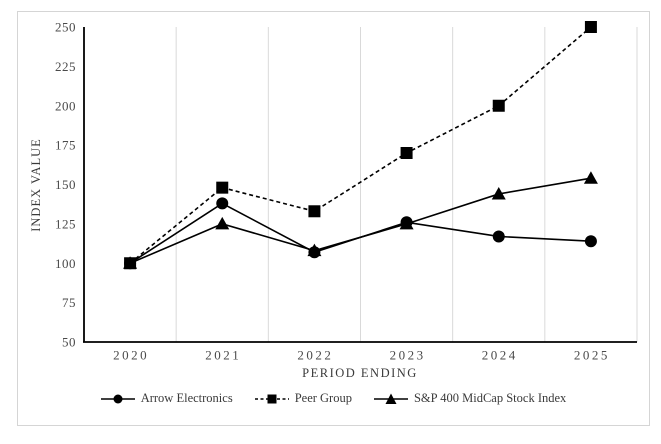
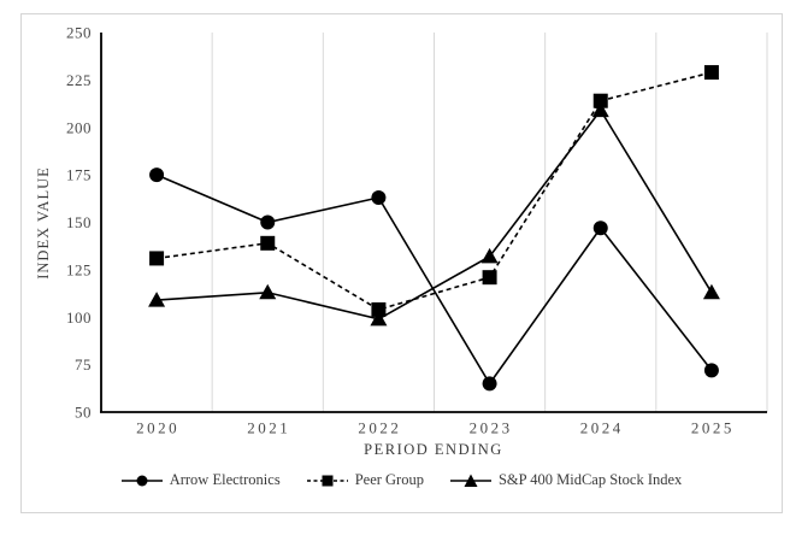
Arrow Electronics/2020: 100 -> 175
Peer Group/2020: 100 -> 131
S&P 400 MidCap Stock Index/2020: 100 -> 109
Arrow Electronics/2021: 138 -> 150
Peer Group/2021: 148 -> 139
S&P 400 MidCap Stock Index/2021: 125 -> 113
Arrow Electronics/2022: 107 -> 163
Peer Group/2022: 133 -> 104
S&P 400 MidCap Stock Index/2022: 108 -> 99
Arrow Electronics/2023: 126 -> 65
Peer Group/2023: 170 -> 121
S&P 400 MidCap Stock Index/2023: 125 -> 132
Arrow Electronics/2024: 117 -> 147
Peer Group/2024: 200 -> 214
S&P 400 MidCap Stock Index/2024: 144 -> 209
Arrow Electronics/2025: 114 -> 72
Peer Group/2025: 250 -> 229
S&P 400 MidCap Stock Index/2025: 154 -> 113
